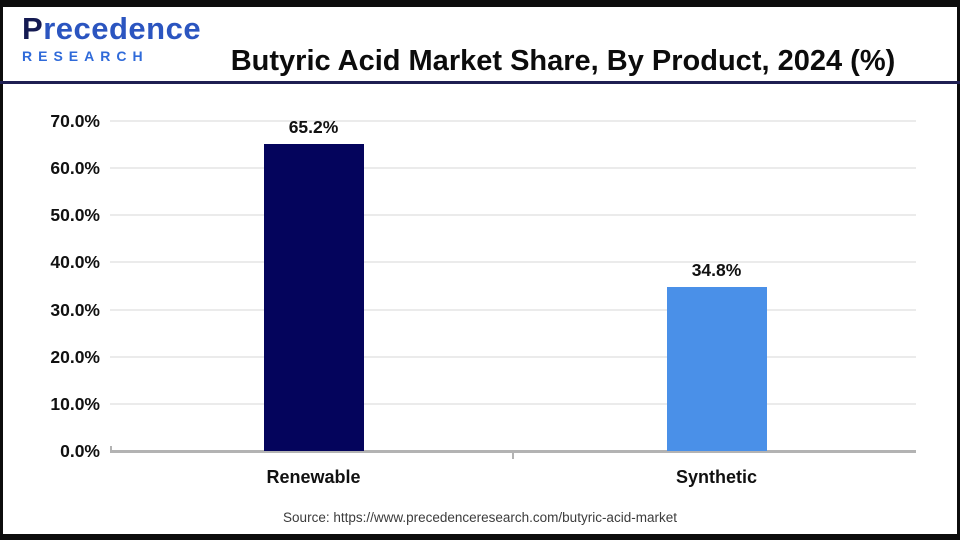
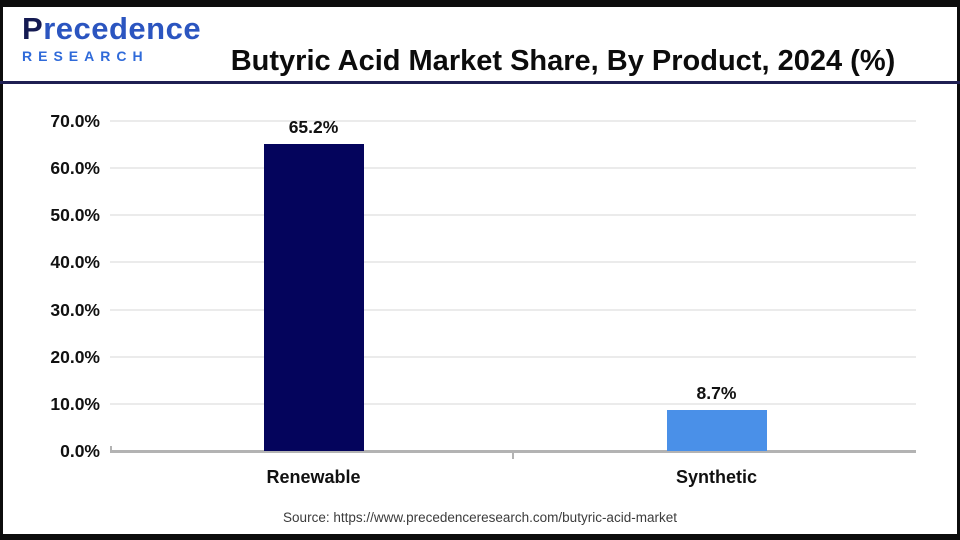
Synthetic: 34.8% -> 8.7%
